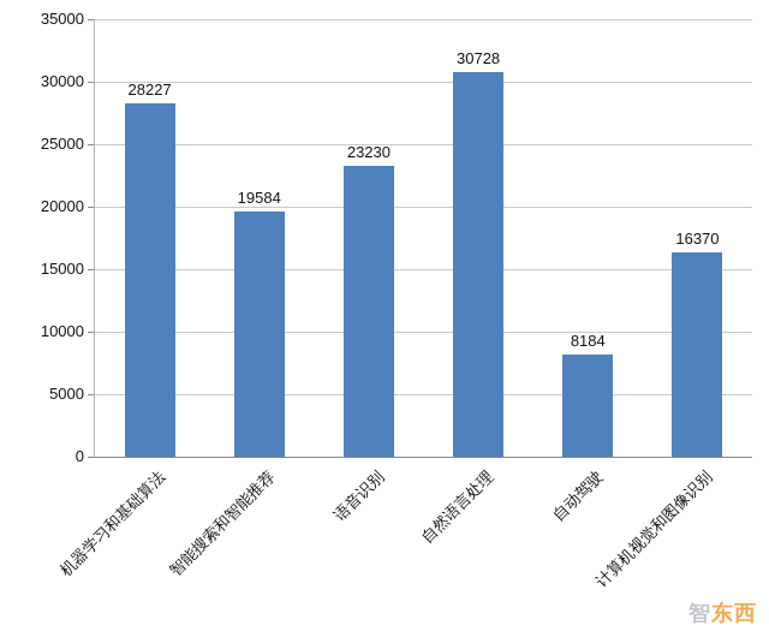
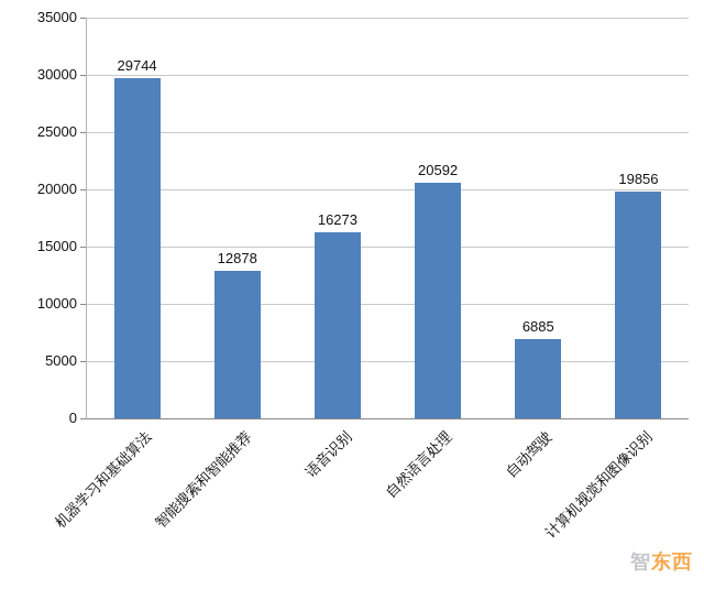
机器学习和基础算法: 28227 -> 29744
智能搜索和智能推荐: 19584 -> 12878
语音识别: 23230 -> 16273
自然语言处理: 30728 -> 20592
自动驾驶: 8184 -> 6885
计算机视觉和图像识别: 16370 -> 19856
